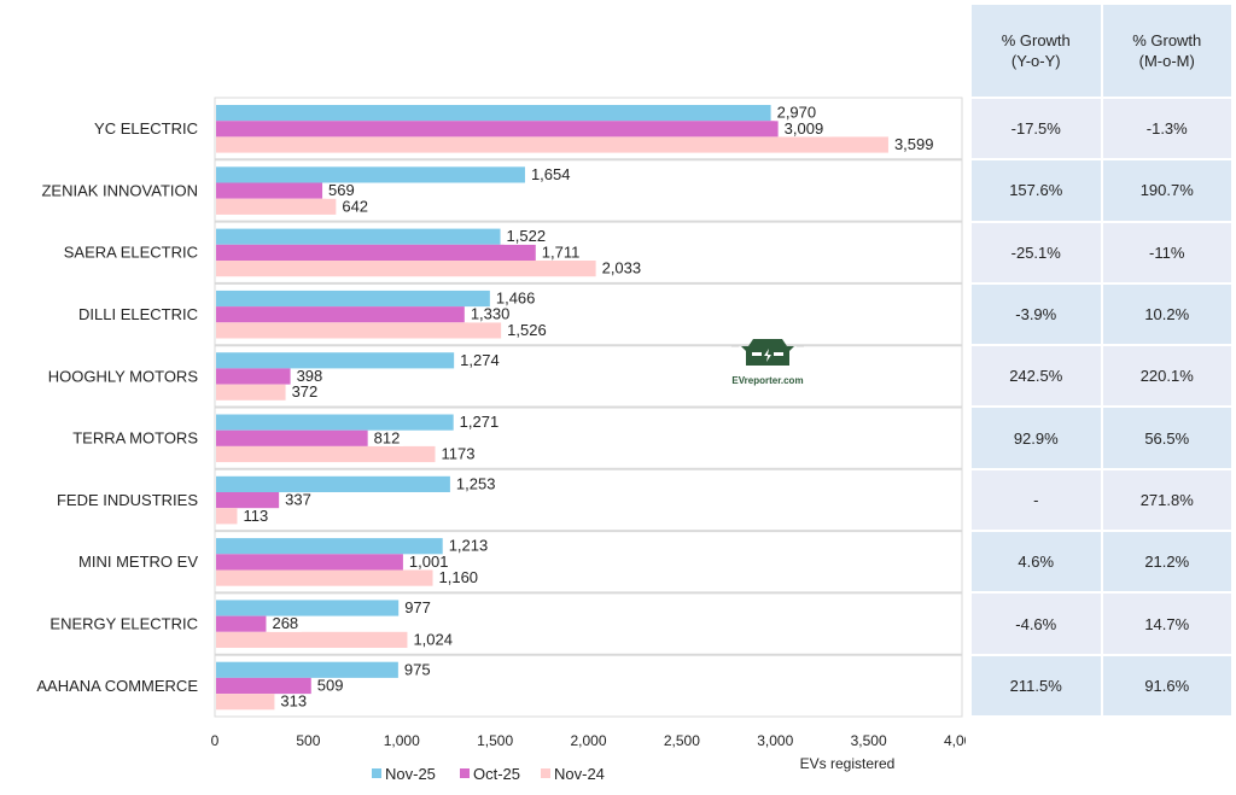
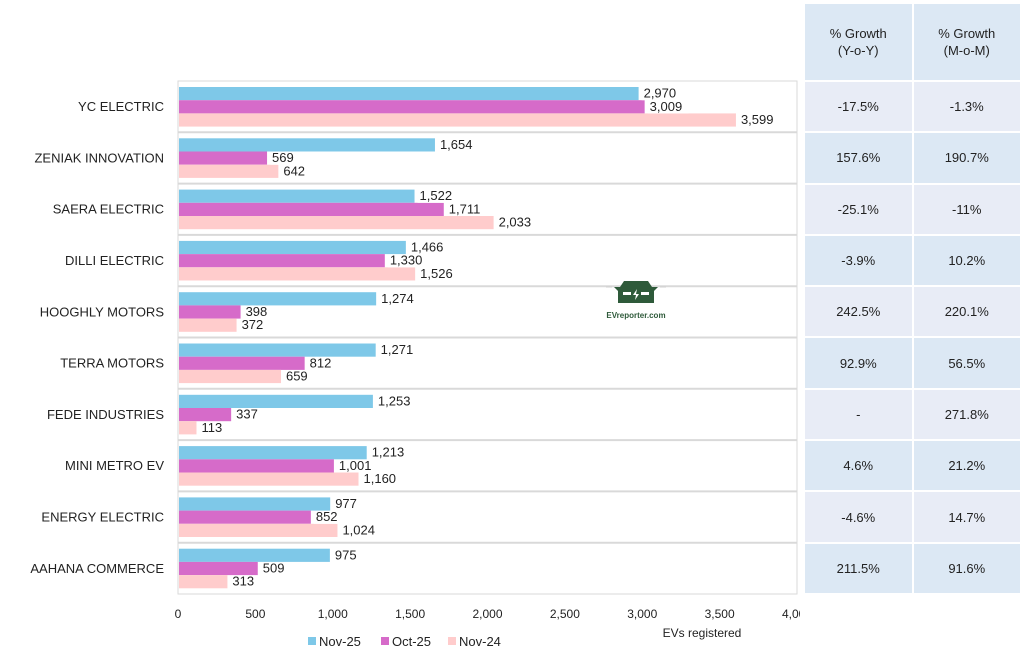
Nov-24/TERRA MOTORS: 1173 -> 659
Oct-25/ENERGY ELECTRIC: 268 -> 852
